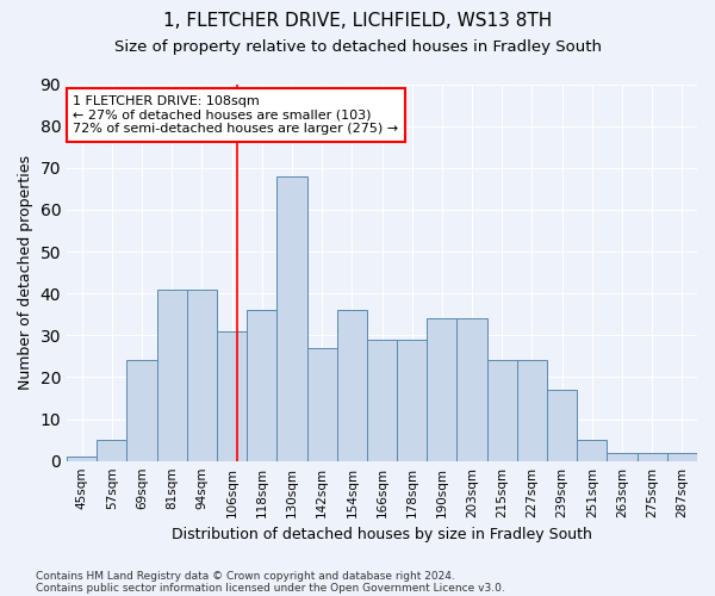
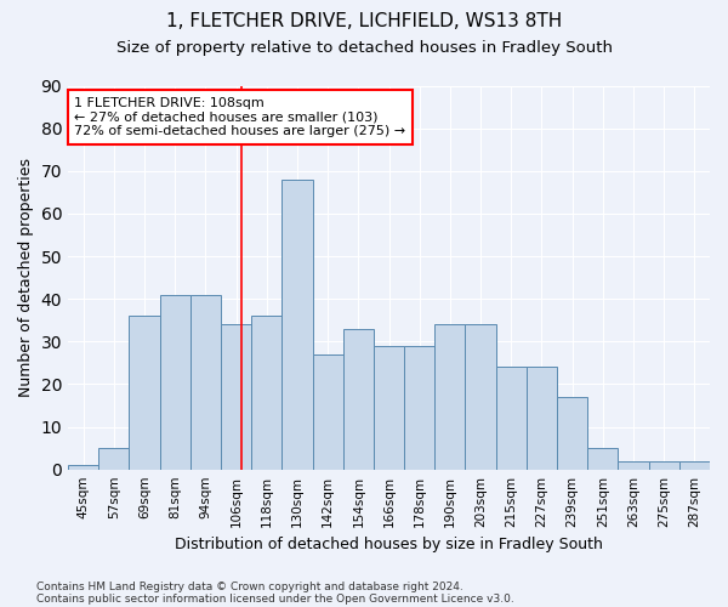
69sqm: 24 -> 36
106sqm: 31 -> 34
154sqm: 36 -> 33
